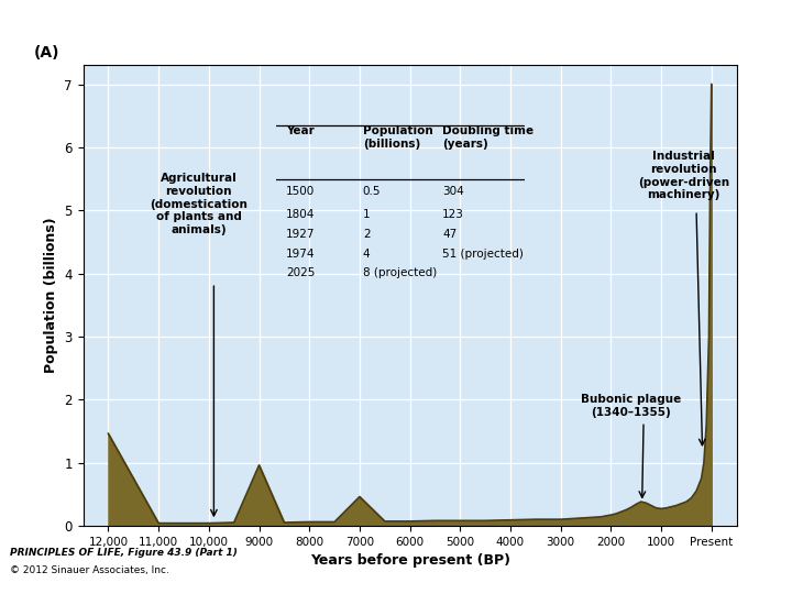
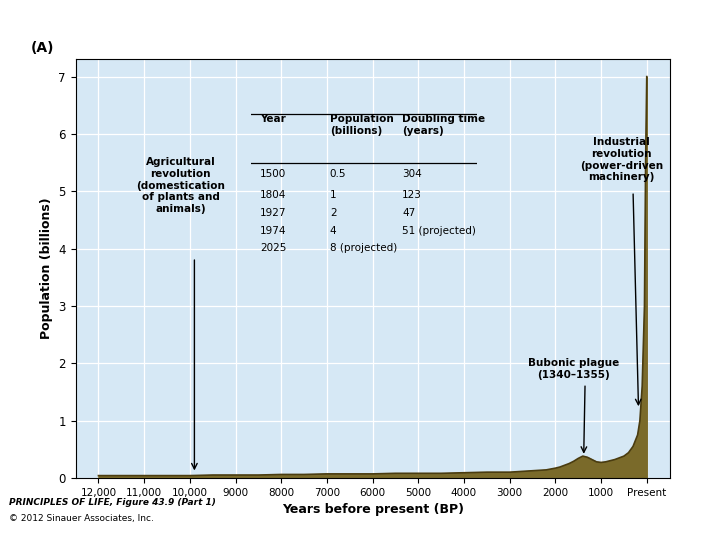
12,000: 1.46 -> 0.04
9000: 0.96 -> 0.05
7000: 0.46 -> 0.07
